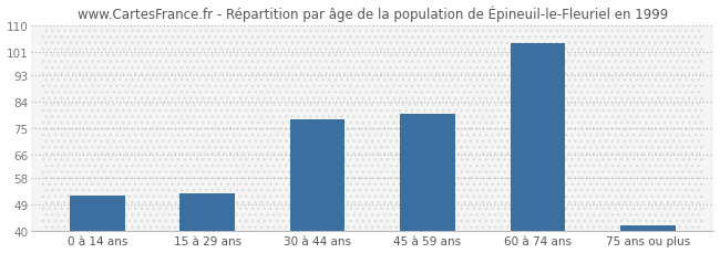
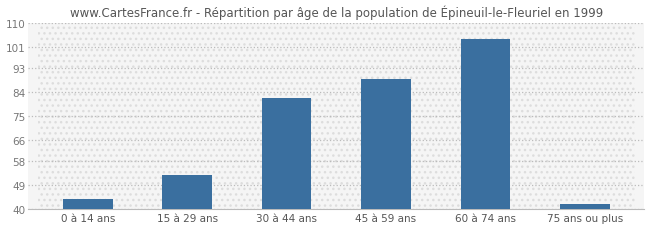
0 à 14 ans: 52 -> 44
30 à 44 ans: 78 -> 82
45 à 59 ans: 80 -> 89
